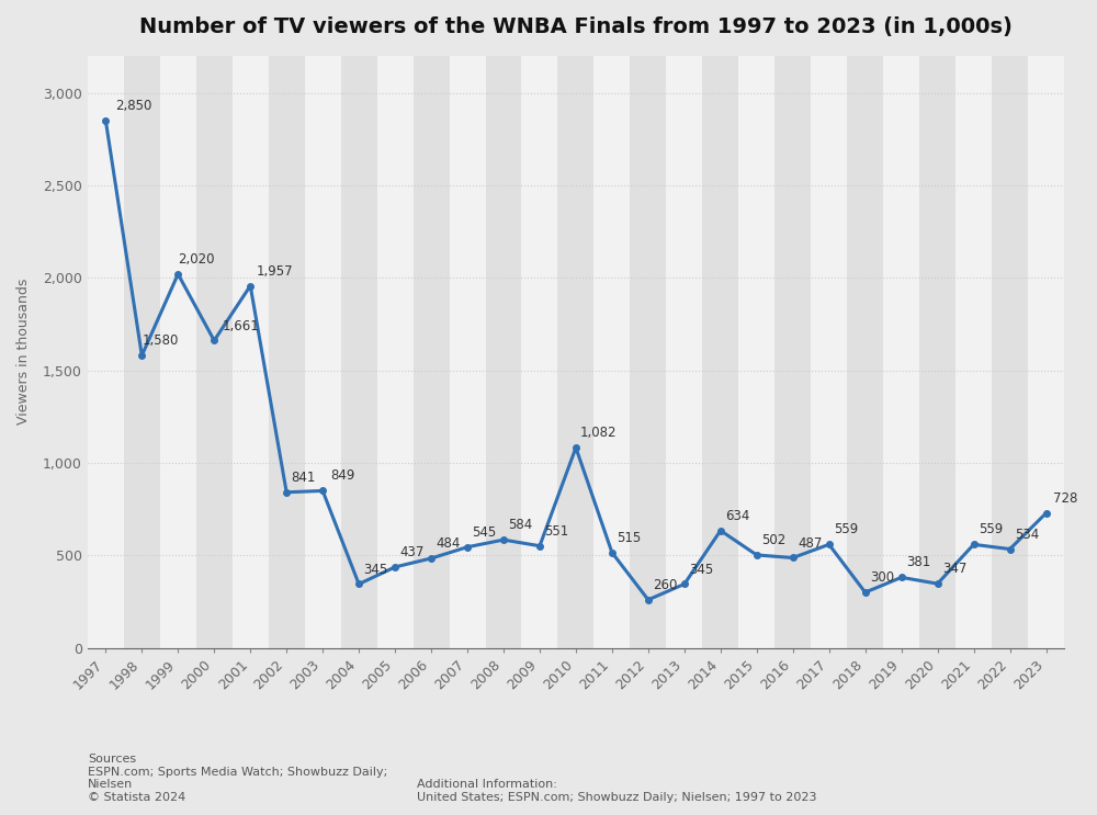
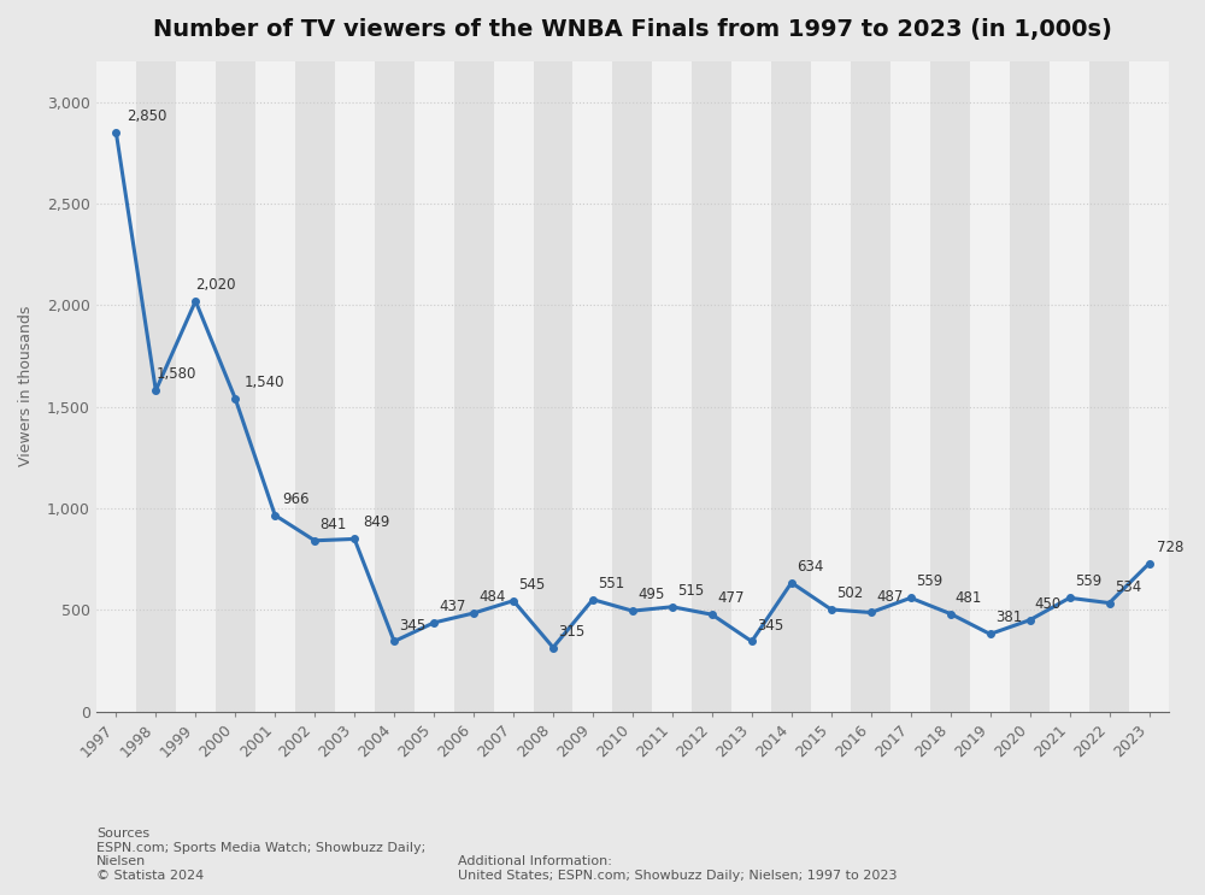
2000: 1,661 -> 1,540
2001: 1,957 -> 966
2008: 584 -> 315
2010: 1,082 -> 495
2012: 260 -> 477
2018: 300 -> 481
2020: 347 -> 450
